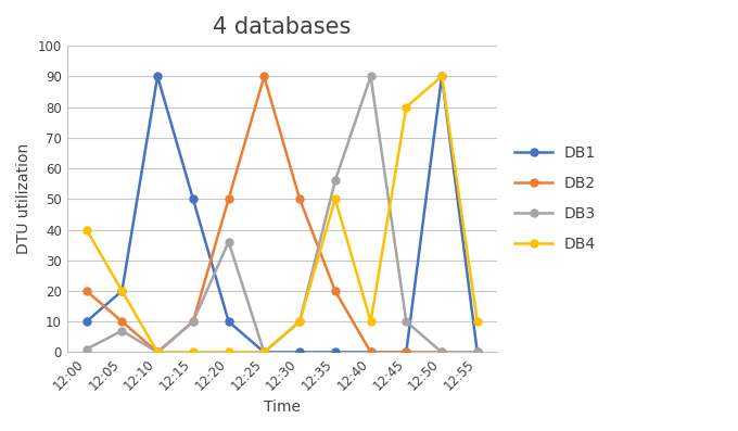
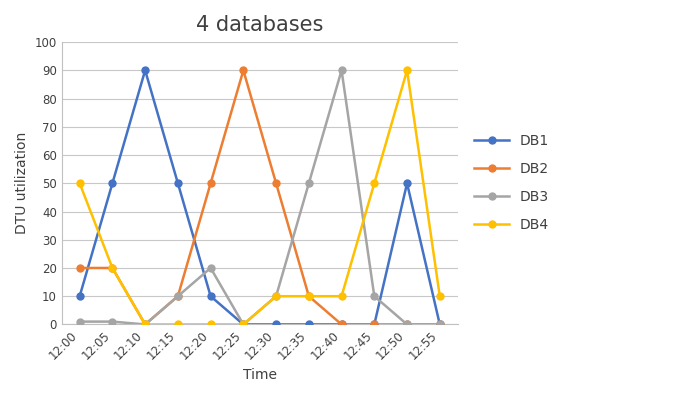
DB4/12:00: 40 -> 50
DB1/12:05: 20 -> 50
DB2/12:05: 10 -> 20
DB3/12:05: 7 -> 1
DB3/12:20: 36 -> 20
DB2/12:35: 20 -> 10
DB3/12:35: 56 -> 50
DB4/12:35: 50 -> 10
DB4/12:45: 80 -> 50
DB1/12:50: 90 -> 50
